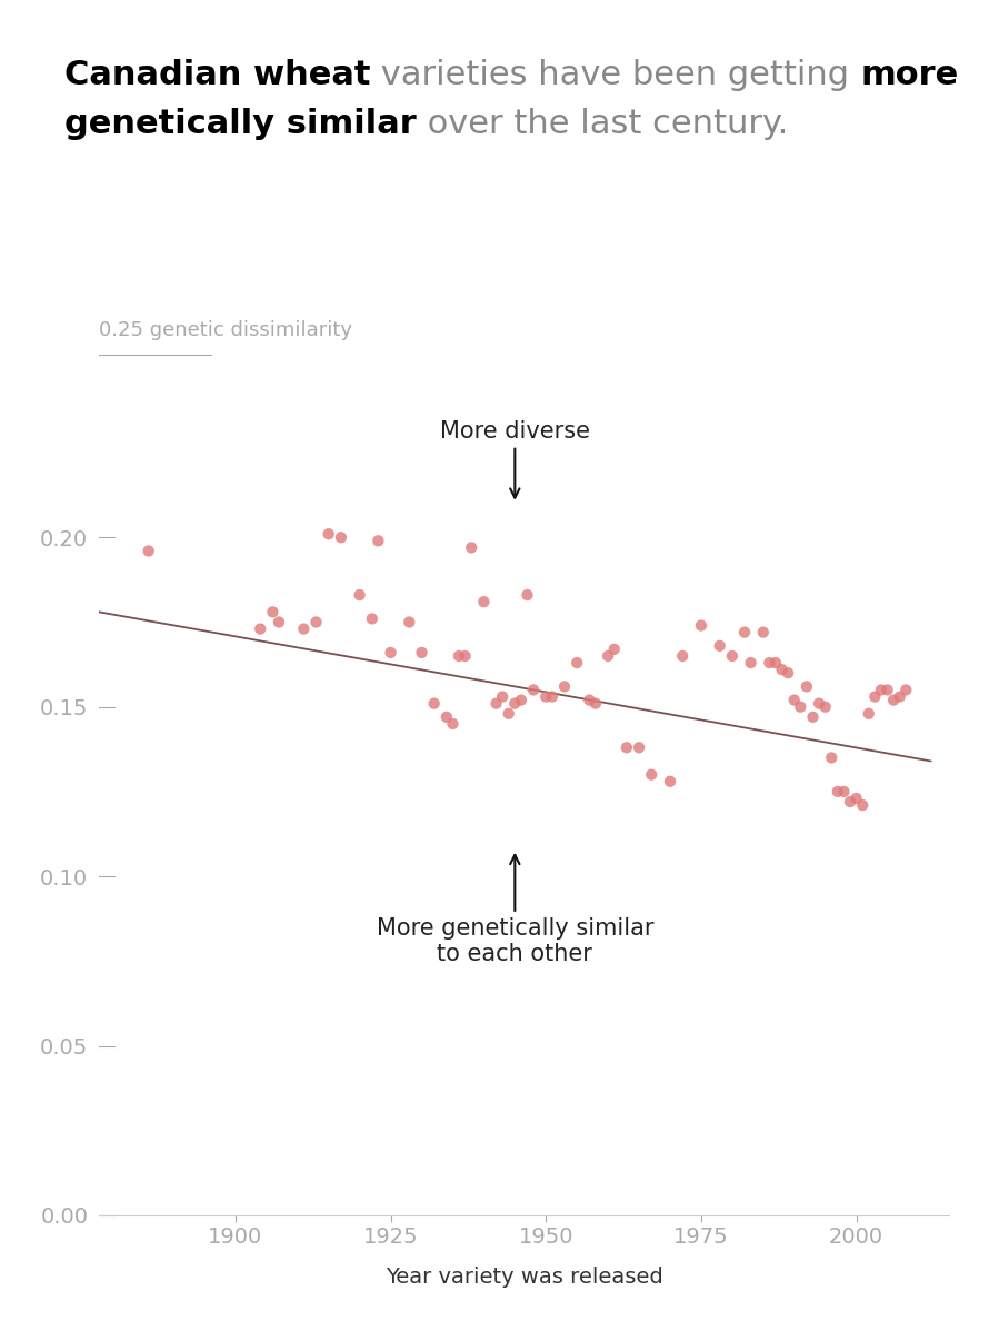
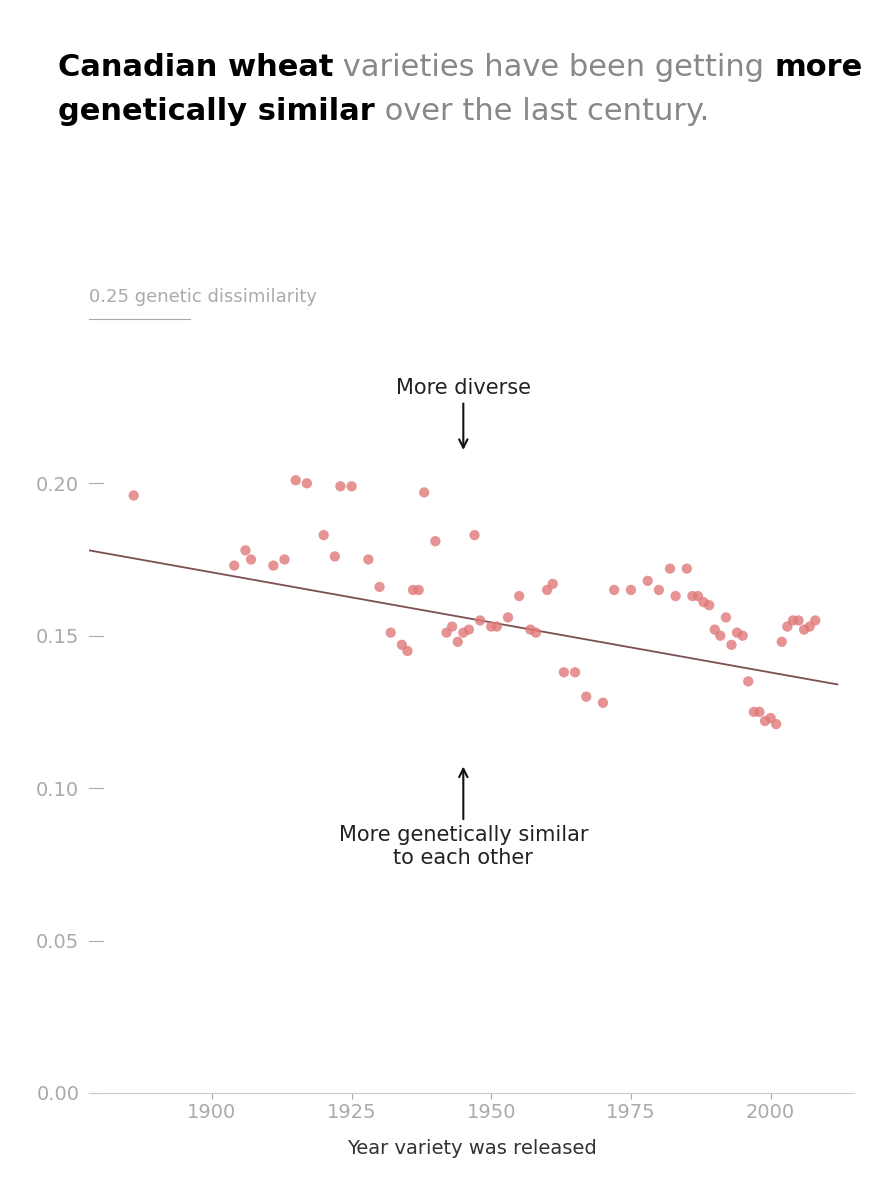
1925: 0.166 -> 0.199
1975: 0.174 -> 0.165
